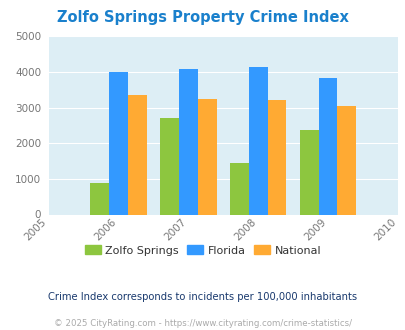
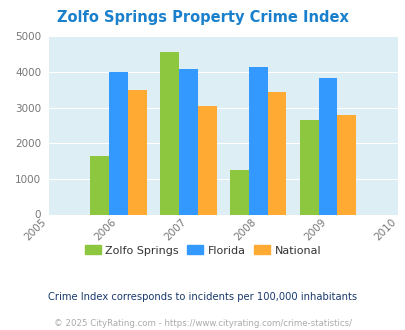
Zolfo Springs/2006: 880 -> 1650
National/2006: 3340 -> 3500
Zolfo Springs/2007: 2700 -> 4550
National/2007: 3240 -> 3050
Zolfo Springs/2008: 1450 -> 1250
National/2008: 3210 -> 3450
Zolfo Springs/2009: 2370 -> 2650
National/2009: 3040 -> 2800
